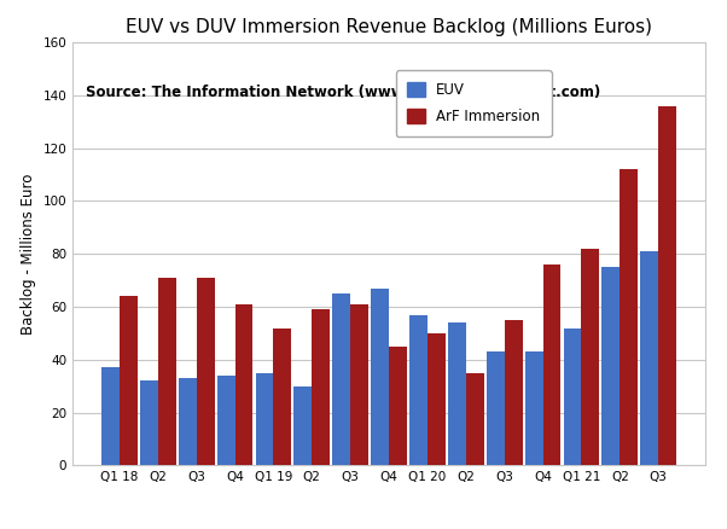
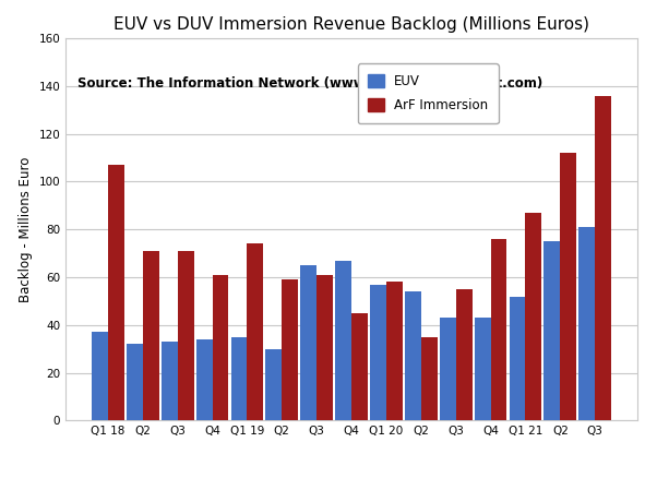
ArF Immersion/Q1 18: 64 -> 107
ArF Immersion/Q1 19: 52 -> 74
ArF Immersion/Q1 20: 50 -> 58
ArF Immersion/Q1 21: 82 -> 87
